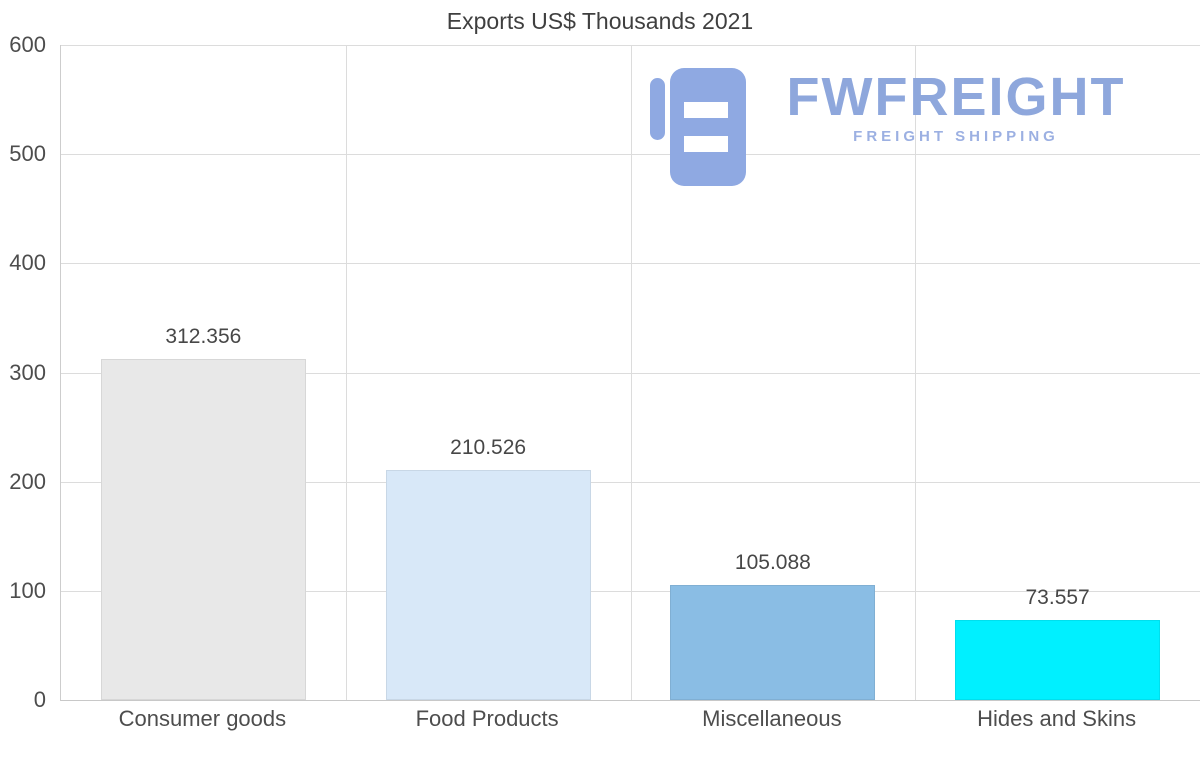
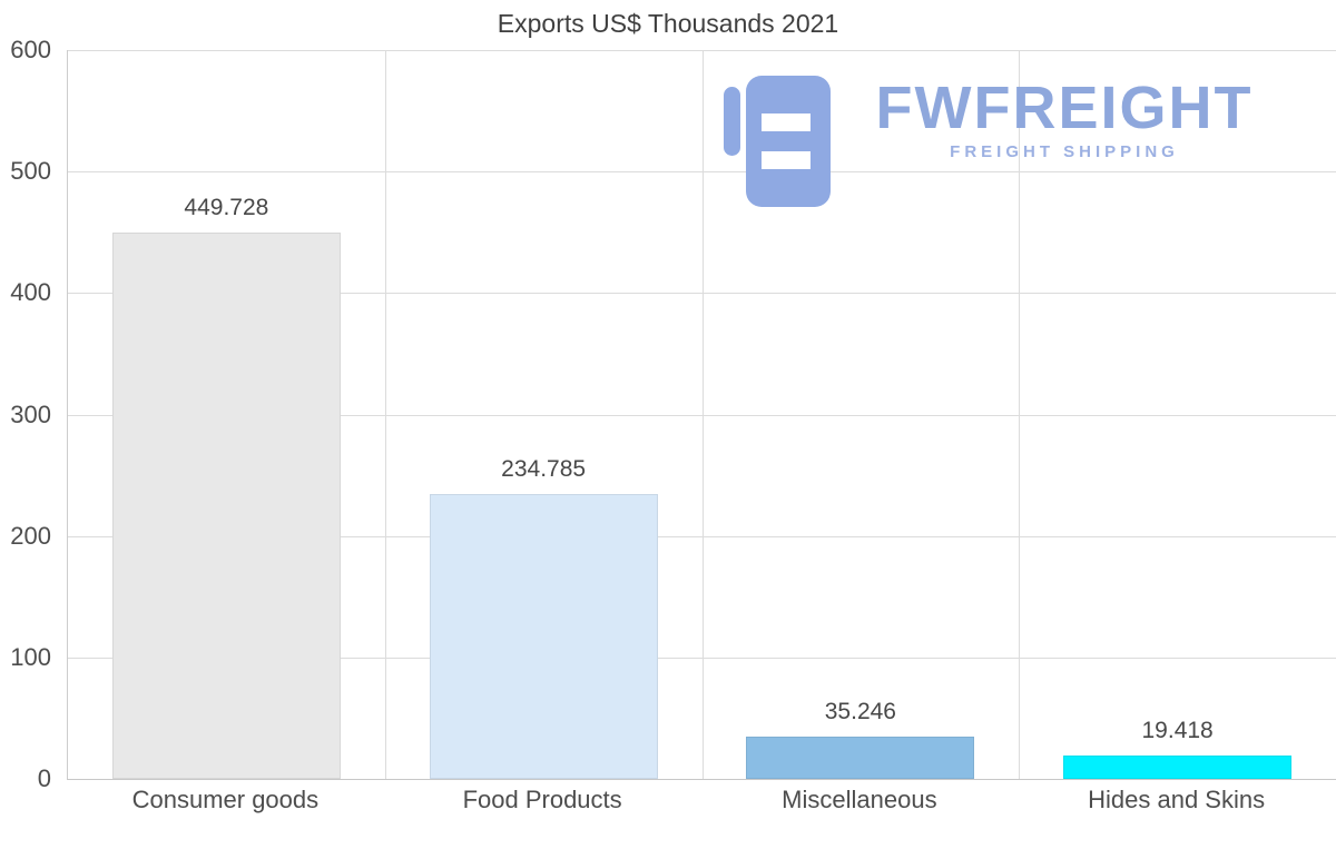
Consumer goods: 312.356 -> 449.728
Food Products: 210.526 -> 234.785
Miscellaneous: 105.088 -> 35.246
Hides and Skins: 73.557 -> 19.418
